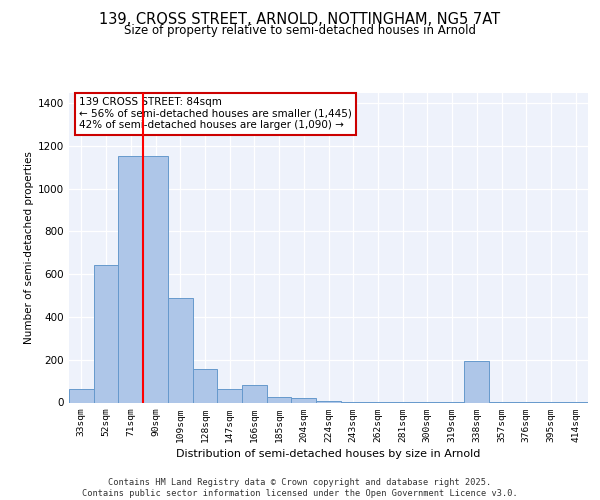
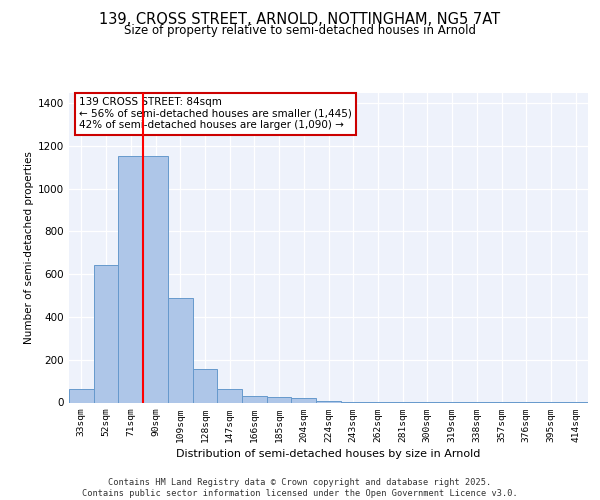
166sqm: 80 -> 30
338sqm: 195 -> 1
